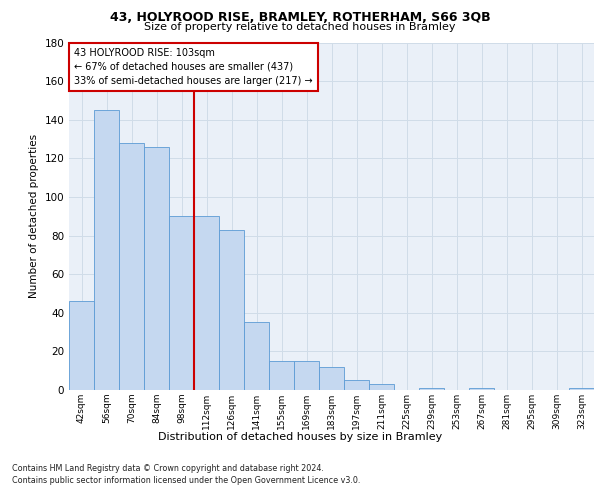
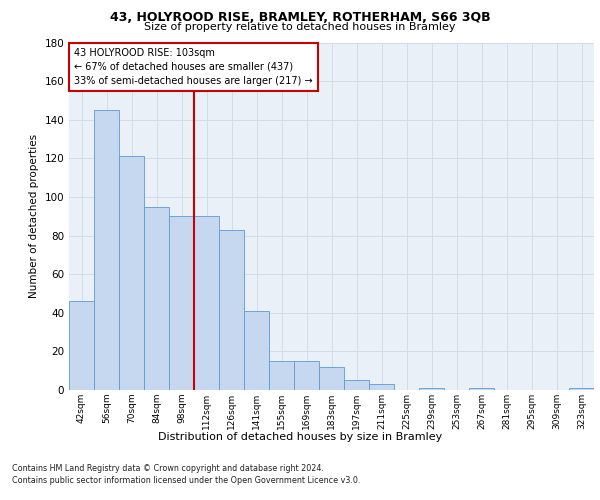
70sqm: 128 -> 121
84sqm: 126 -> 95
141sqm: 35 -> 41
